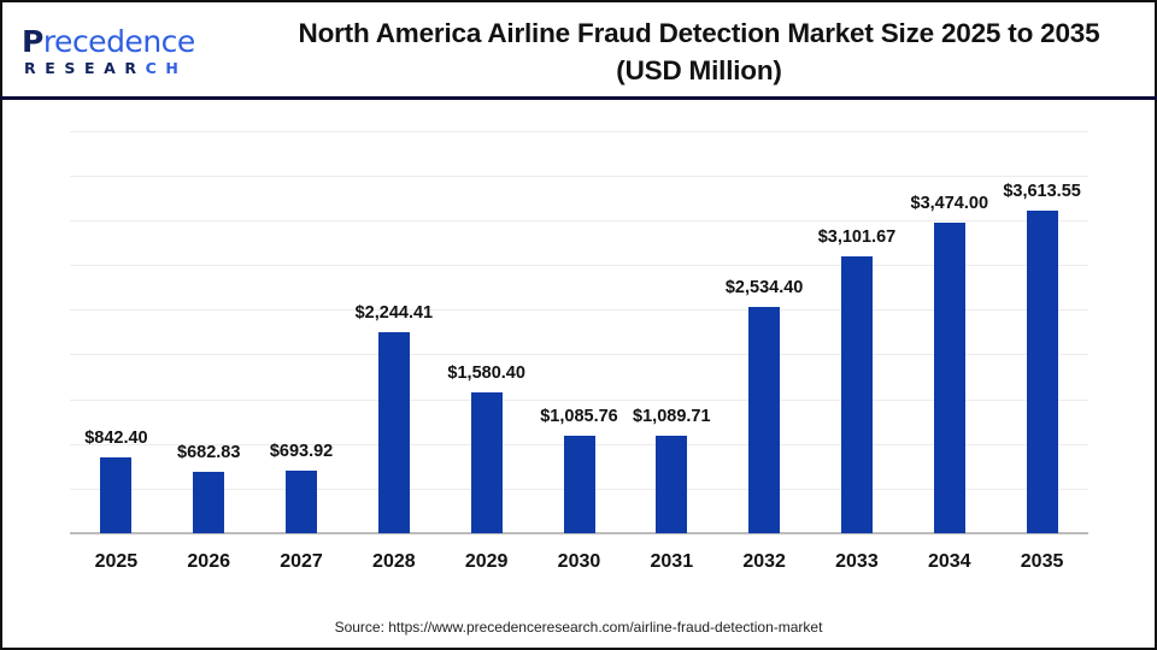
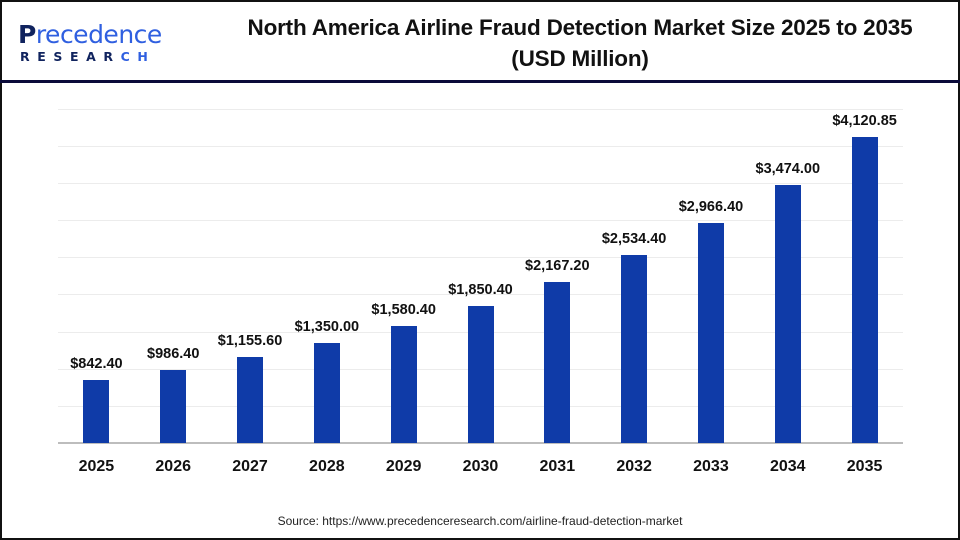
2026: $682.83 -> $986.40
2027: $693.92 -> $1,155.60
2028: $2,244.41 -> $1,350.00
2030: $1,085.76 -> $1,850.40
2031: $1,089.71 -> $2,167.20
2033: $3,101.67 -> $2,966.40
2035: $3,613.55 -> $4,120.85
